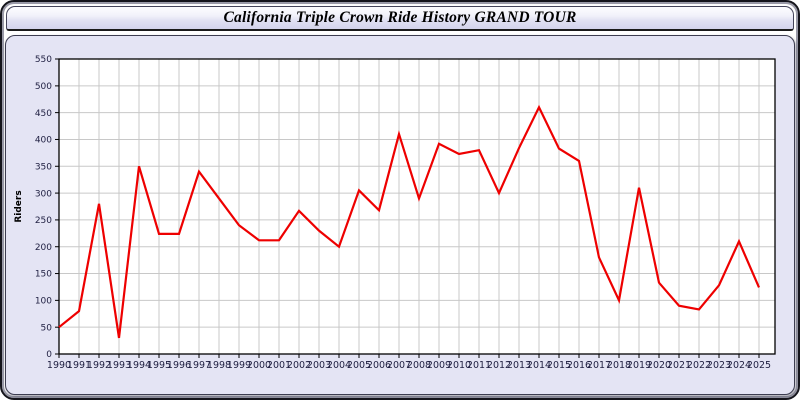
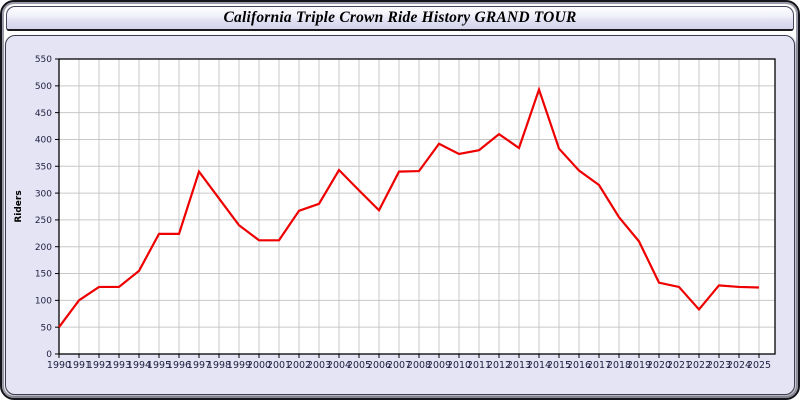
1991: 80 -> 100
1992: 280 -> 120
1993: 30 -> 120
1994: 350 -> 160
2003: 230 -> 280
2004: 200 -> 340
2007: 410 -> 340
2008: 290 -> 340
2012: 300 -> 410
2014: 460 -> 490
2016: 360 -> 340
2017: 180 -> 320
2018: 100 -> 260
2019: 310 -> 210
2021: 90 -> 120
2024: 210 -> 120
